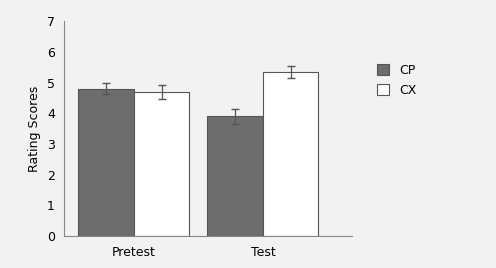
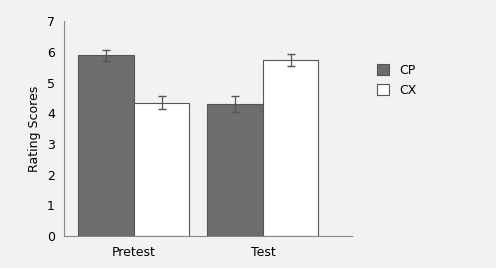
CP/Pretest: 4.8 -> 5.9
CX/Pretest: 4.70 -> 4.35
CP/Test: 3.9 -> 4.3
CX/Test: 5.35 -> 5.75
